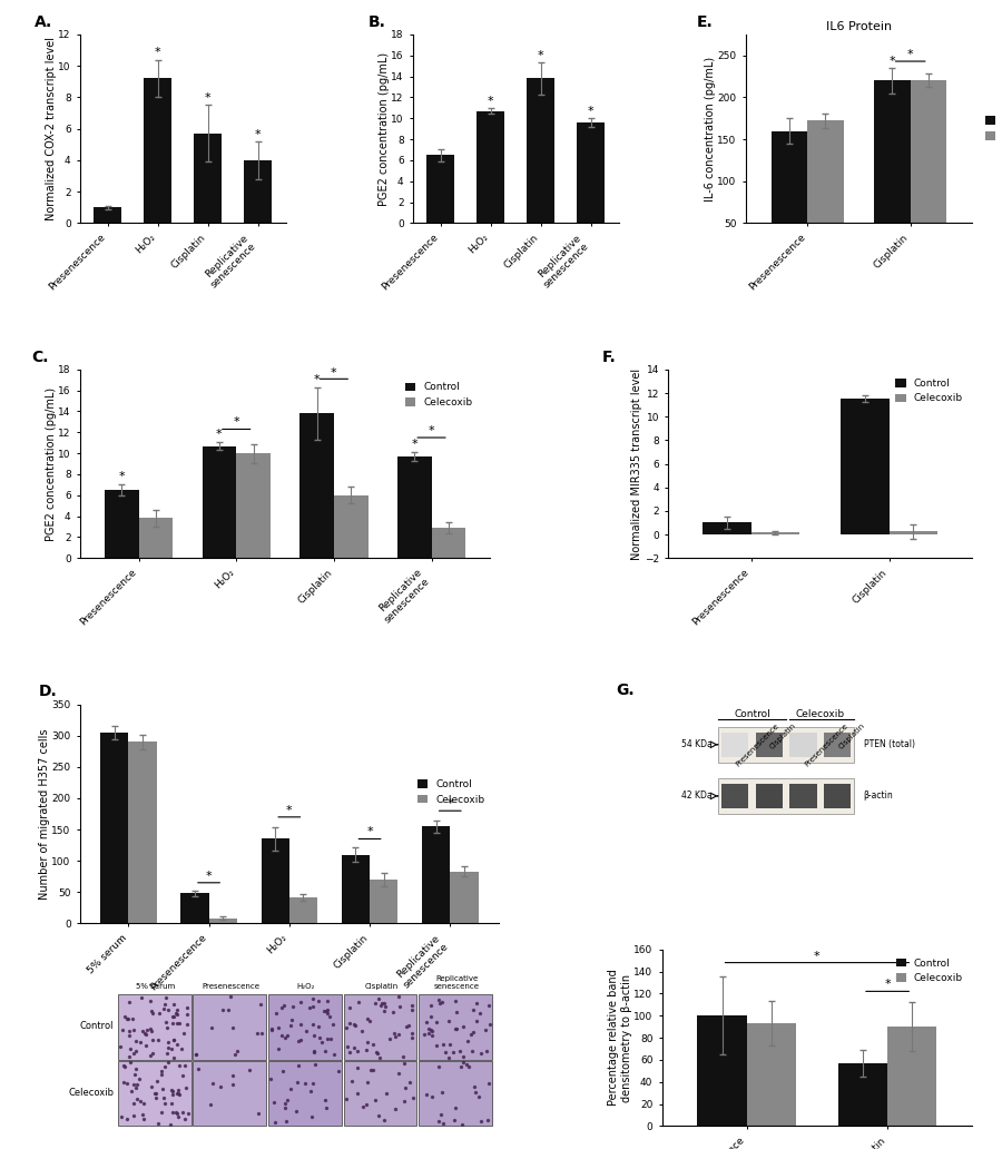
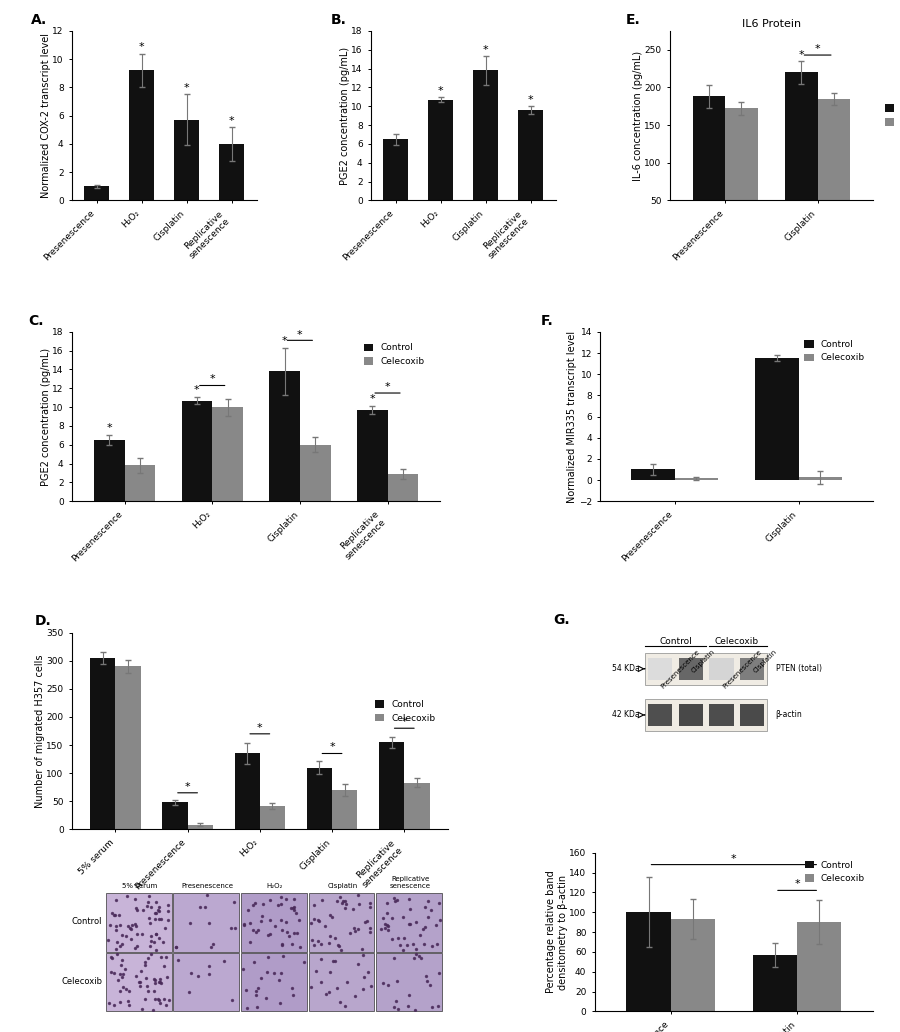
IL6 Protein/Control/Presenescence: 160 -> 188
IL6 Protein/Celecoxib/Cisplatin: 220 -> 185
